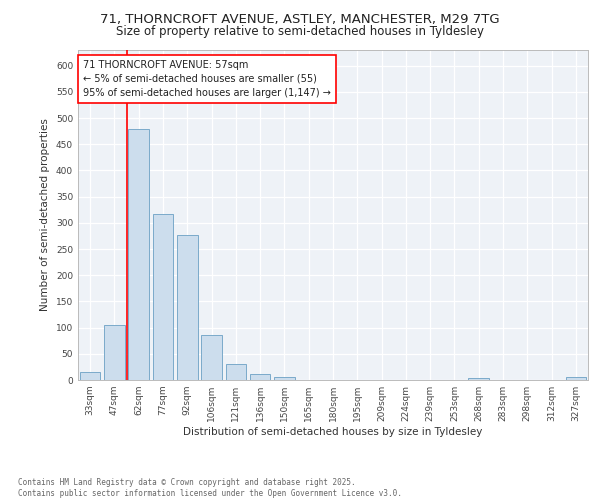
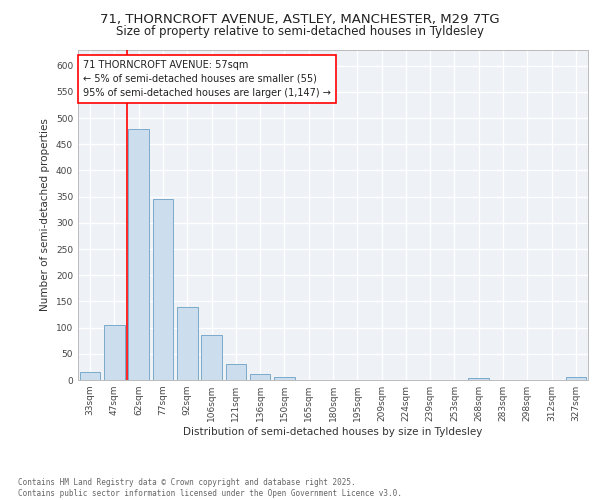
77sqm: 316 -> 345
92sqm: 276 -> 140
